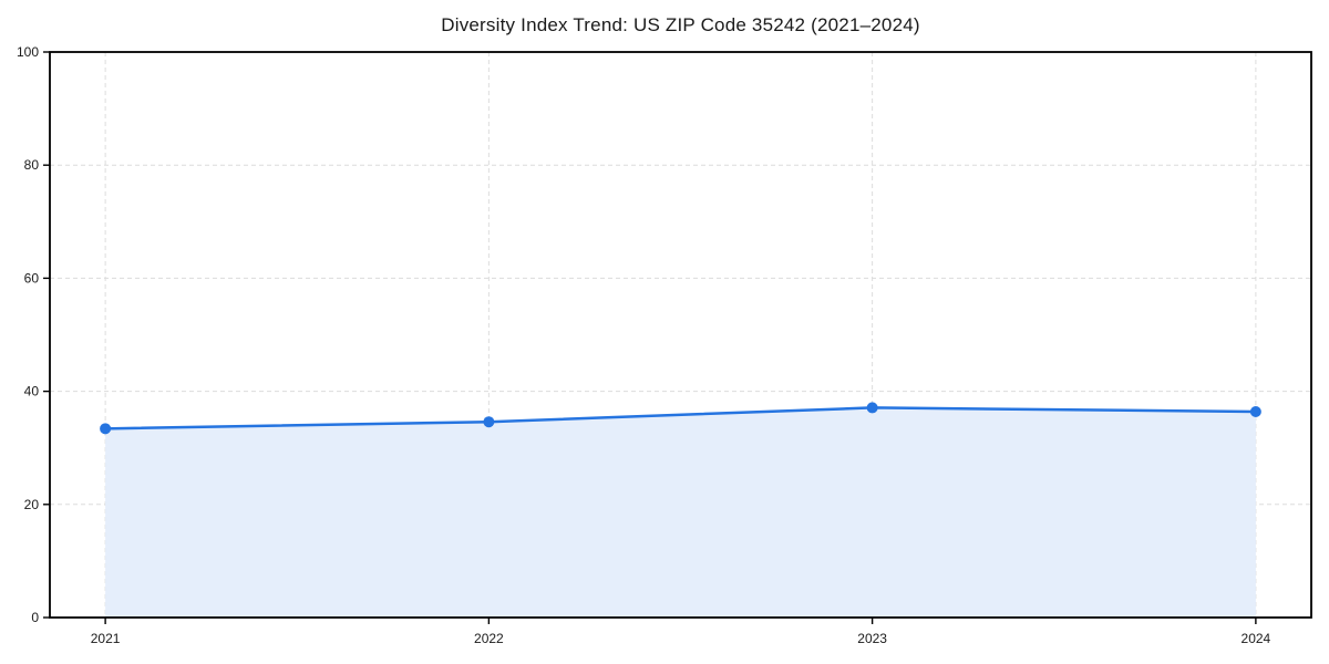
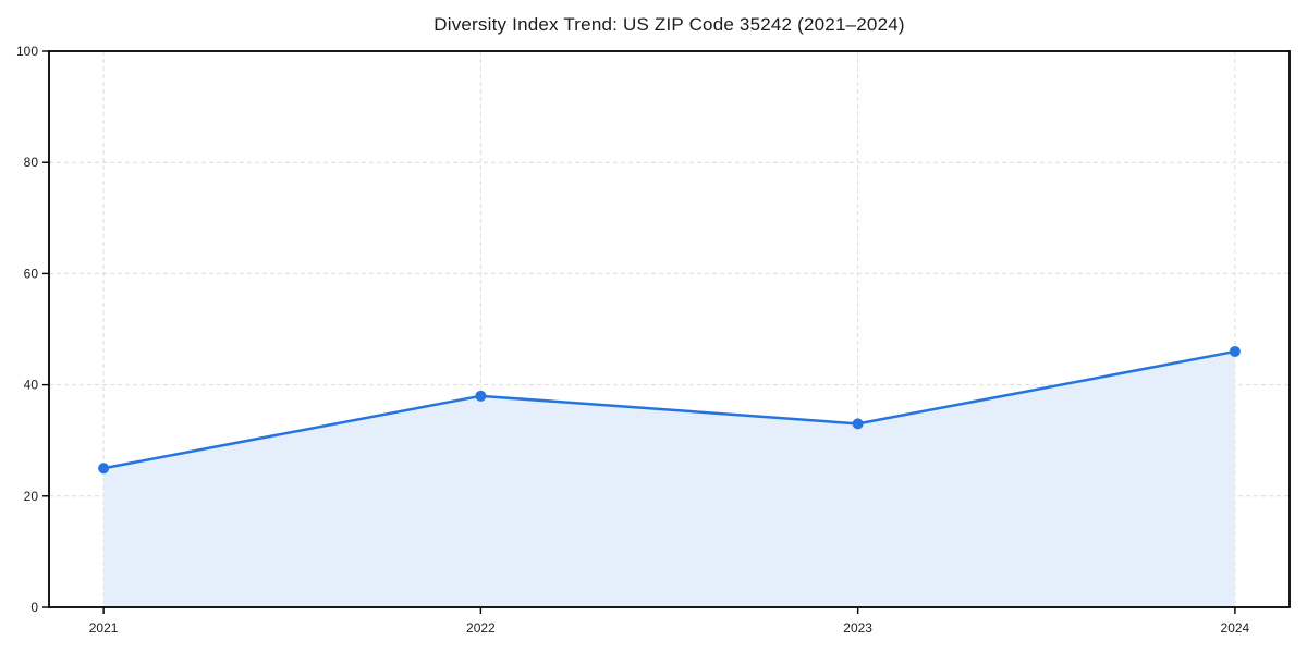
2021: 33 -> 25
2022: 35 -> 38
2023: 37 -> 33
2024: 36 -> 46
